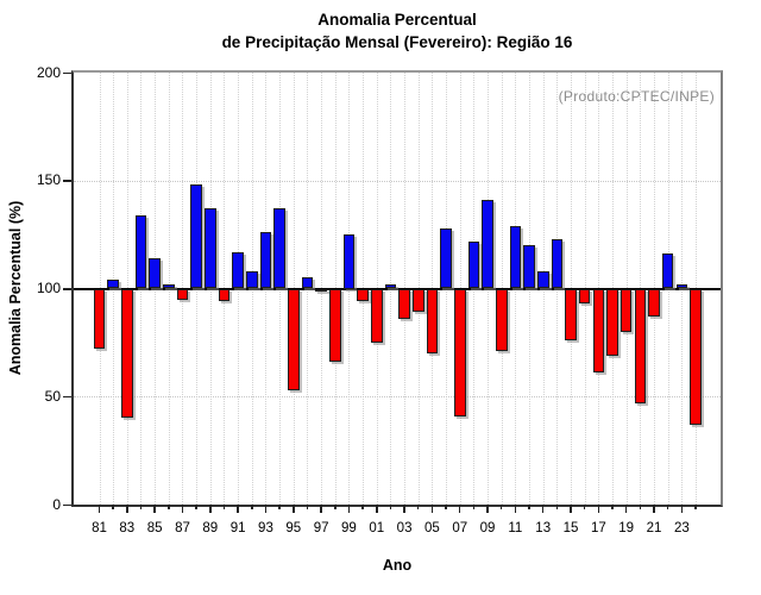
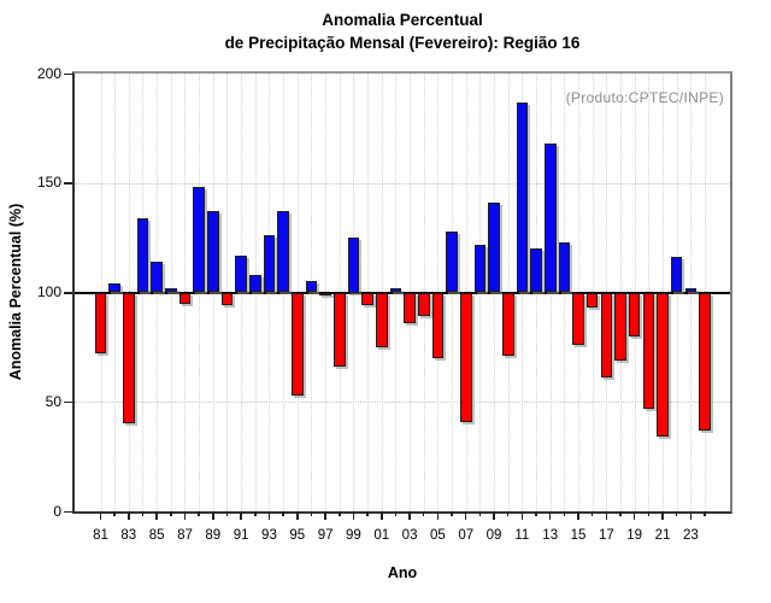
11: 129 -> 187
13: 108 -> 168
21: 87 -> 34
